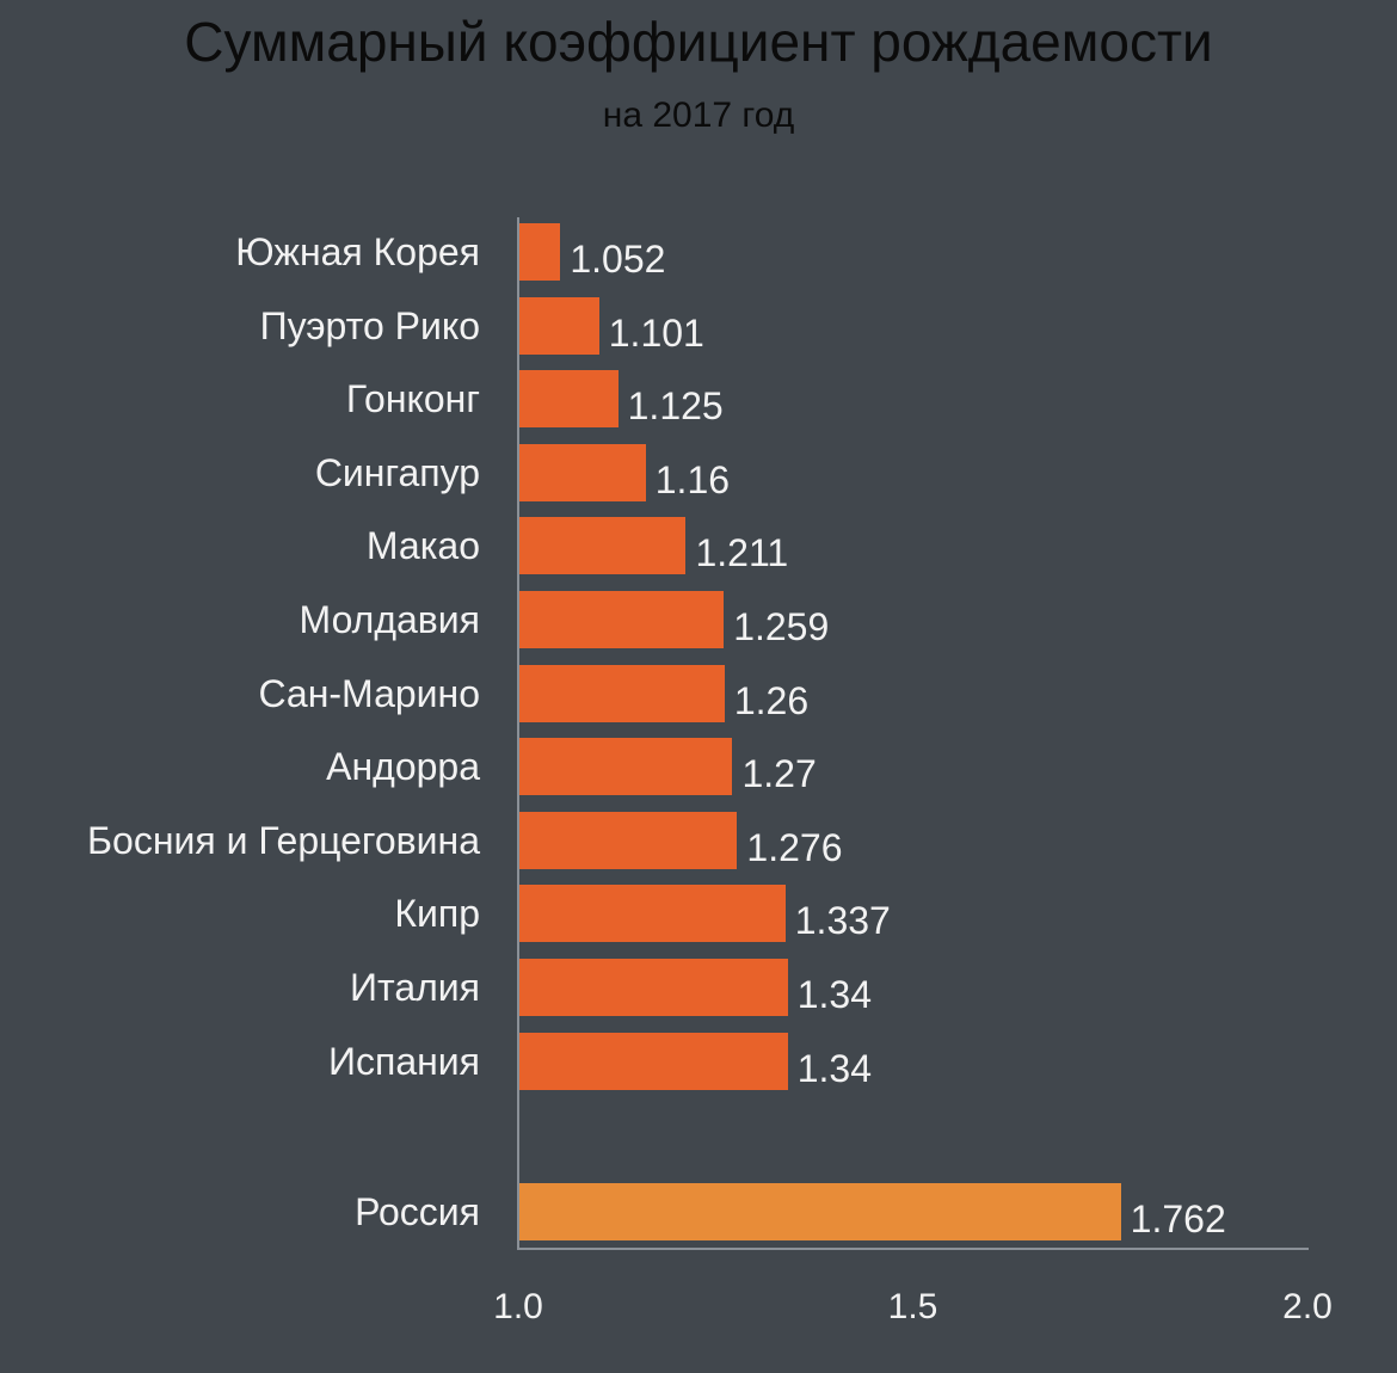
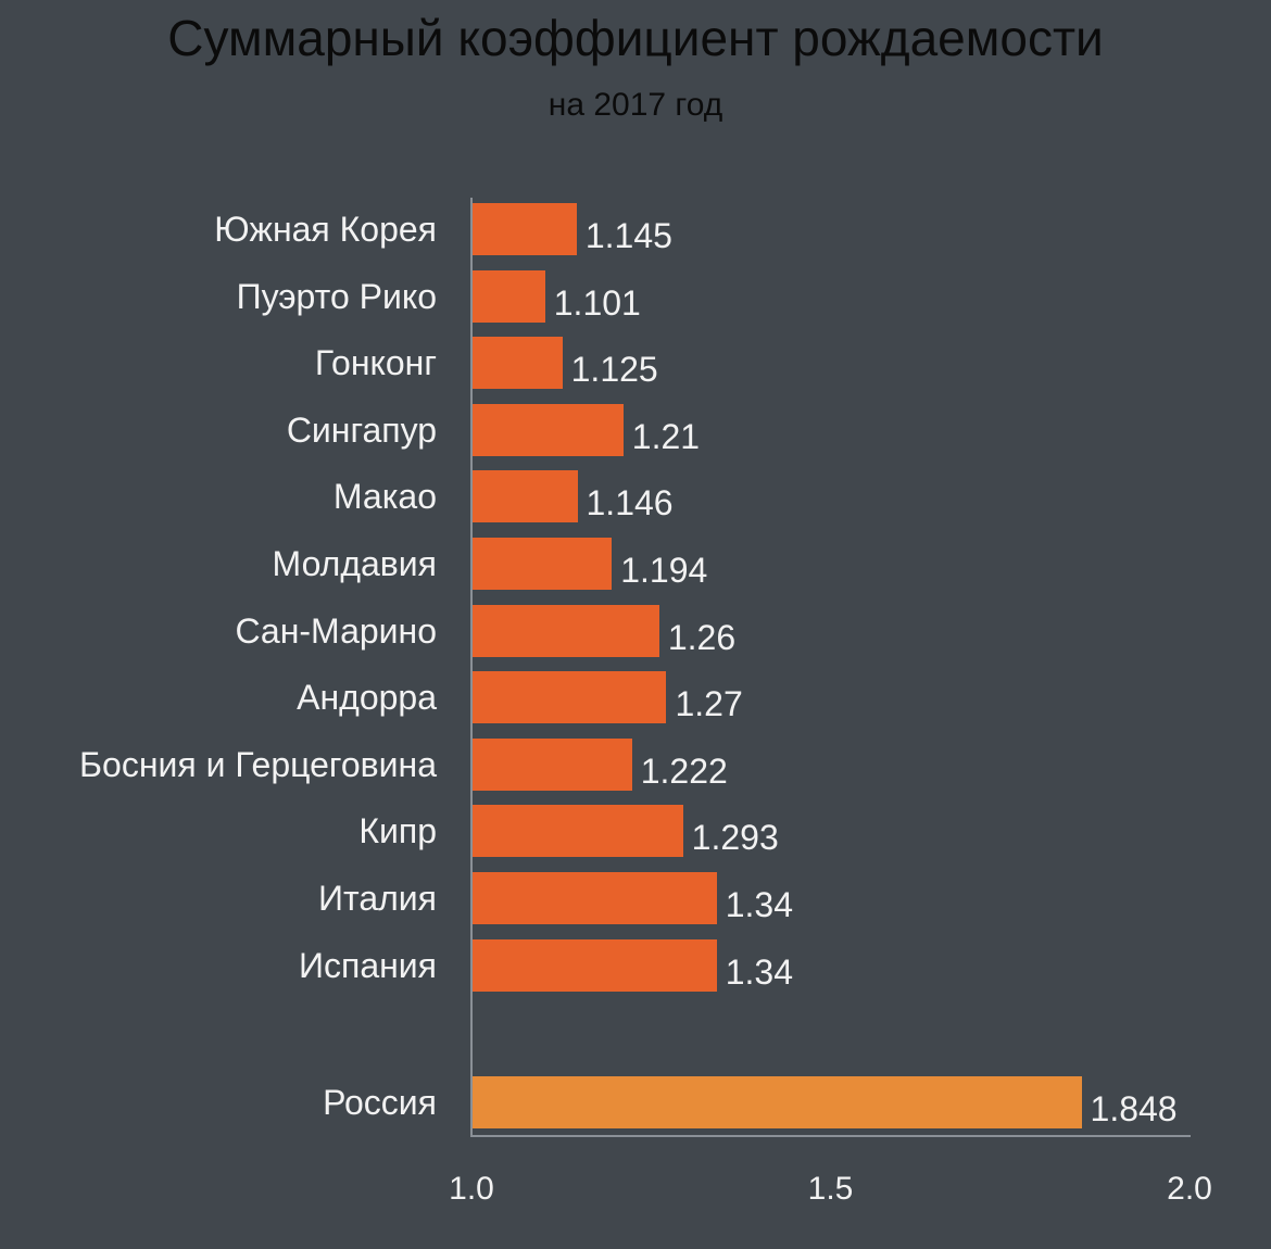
Южная Корея: 1.052 -> 1.145
Сингапур: 1.16 -> 1.21
Макао: 1.211 -> 1.146
Молдавия: 1.259 -> 1.194
Босния и Герцеговина: 1.276 -> 1.222
Кипр: 1.337 -> 1.293
Россия: 1.762 -> 1.848
